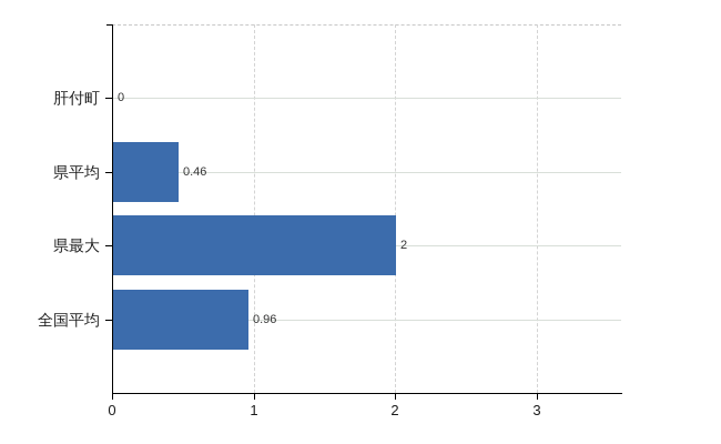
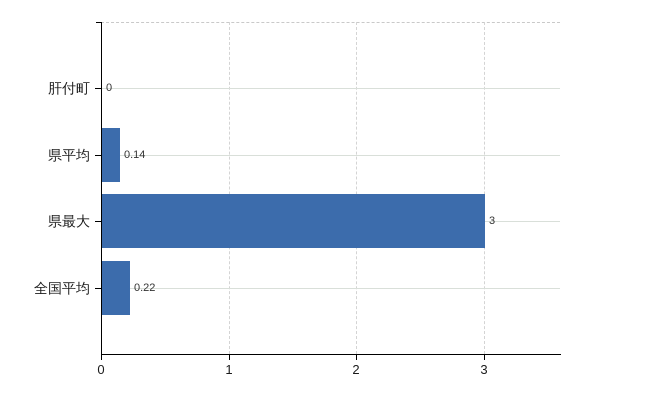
県平均: 0.46 -> 0.14
県最大: 2 -> 3
全国平均: 0.96 -> 0.22
